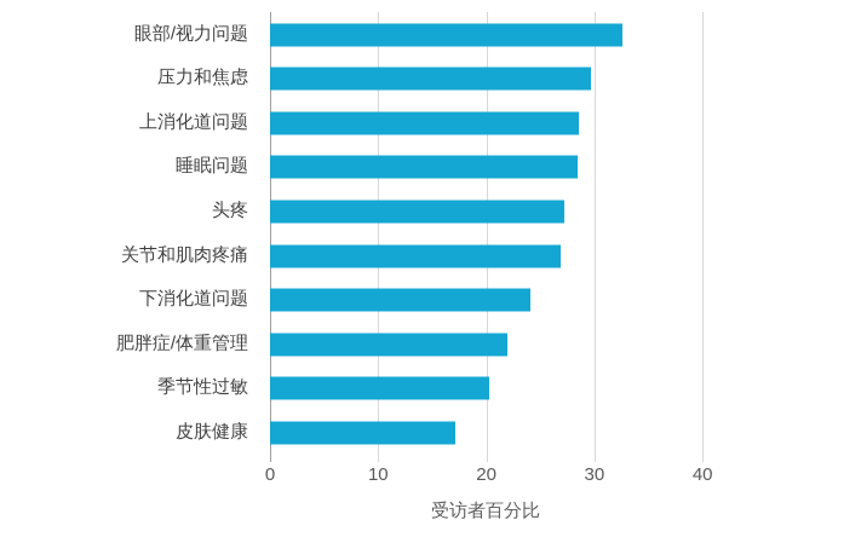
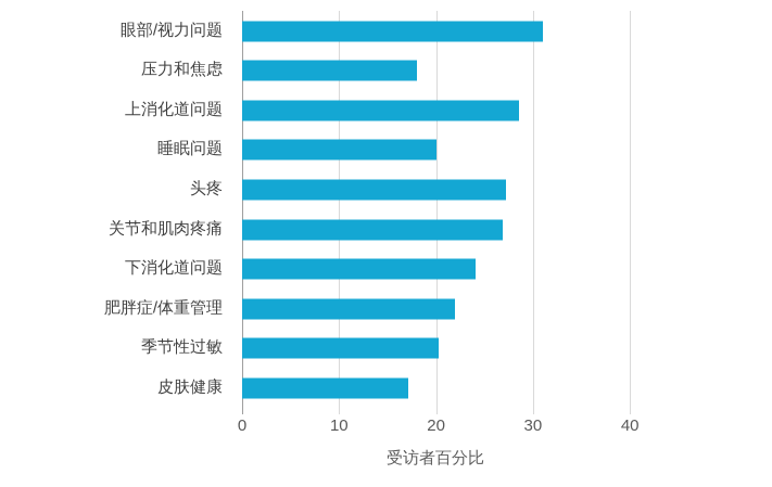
眼部/视力问题: 33 -> 31
压力和焦虑: 30 -> 18
睡眠问题: 28 -> 20
